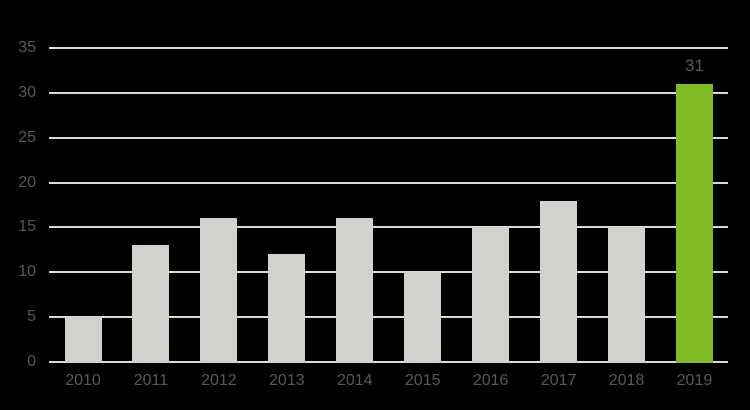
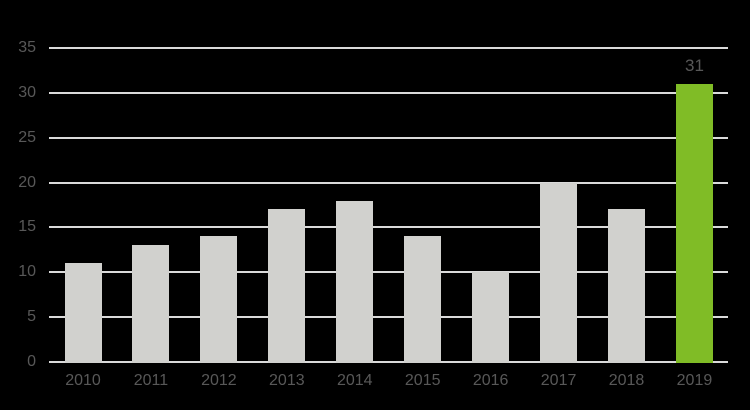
2010: 5 -> 11
2012: 16 -> 14
2013: 12 -> 17
2014: 16 -> 18
2015: 10 -> 14
2016: 15 -> 10
2017: 18 -> 20
2018: 15 -> 17
